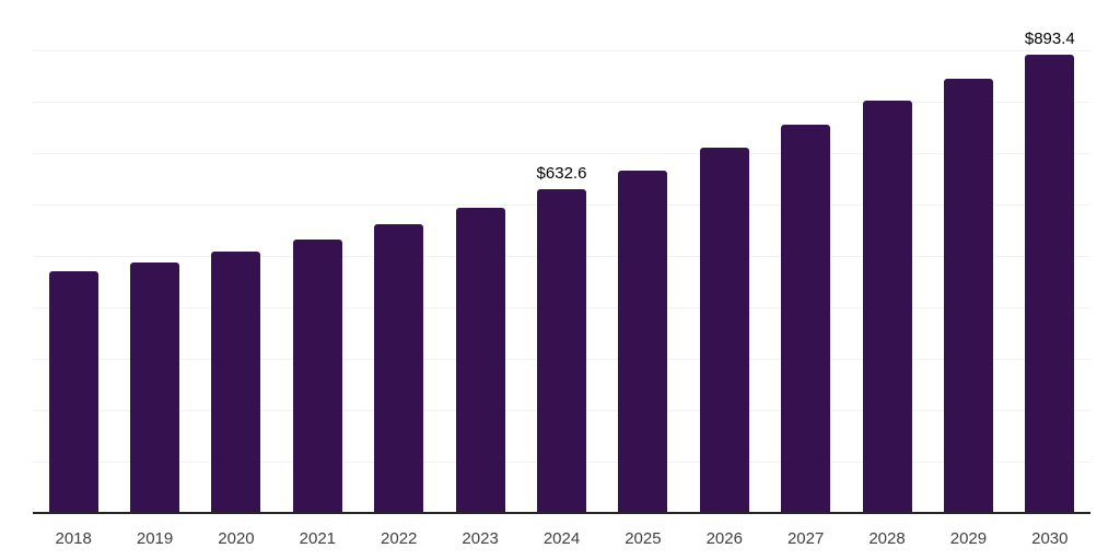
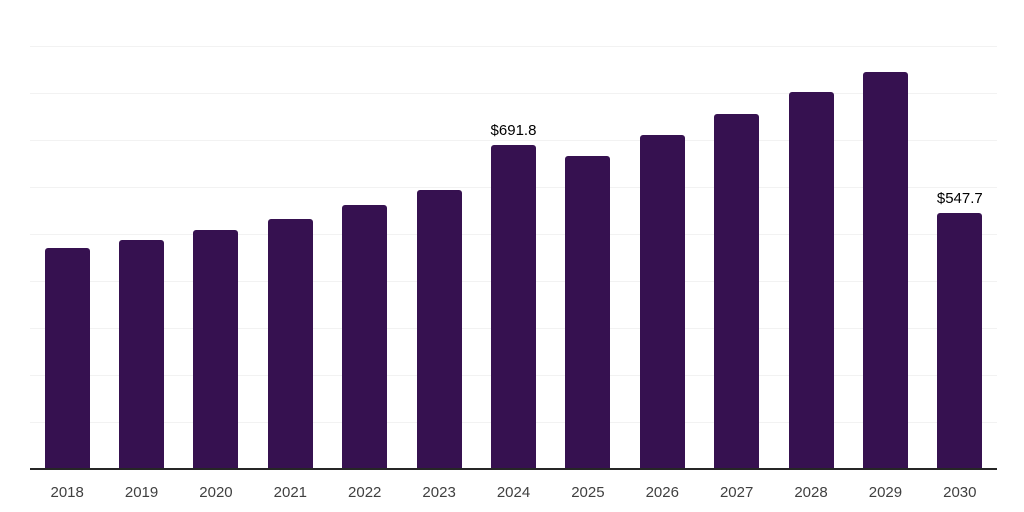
2024: $632.6 -> $691.8
2030: $893.4 -> $547.7
